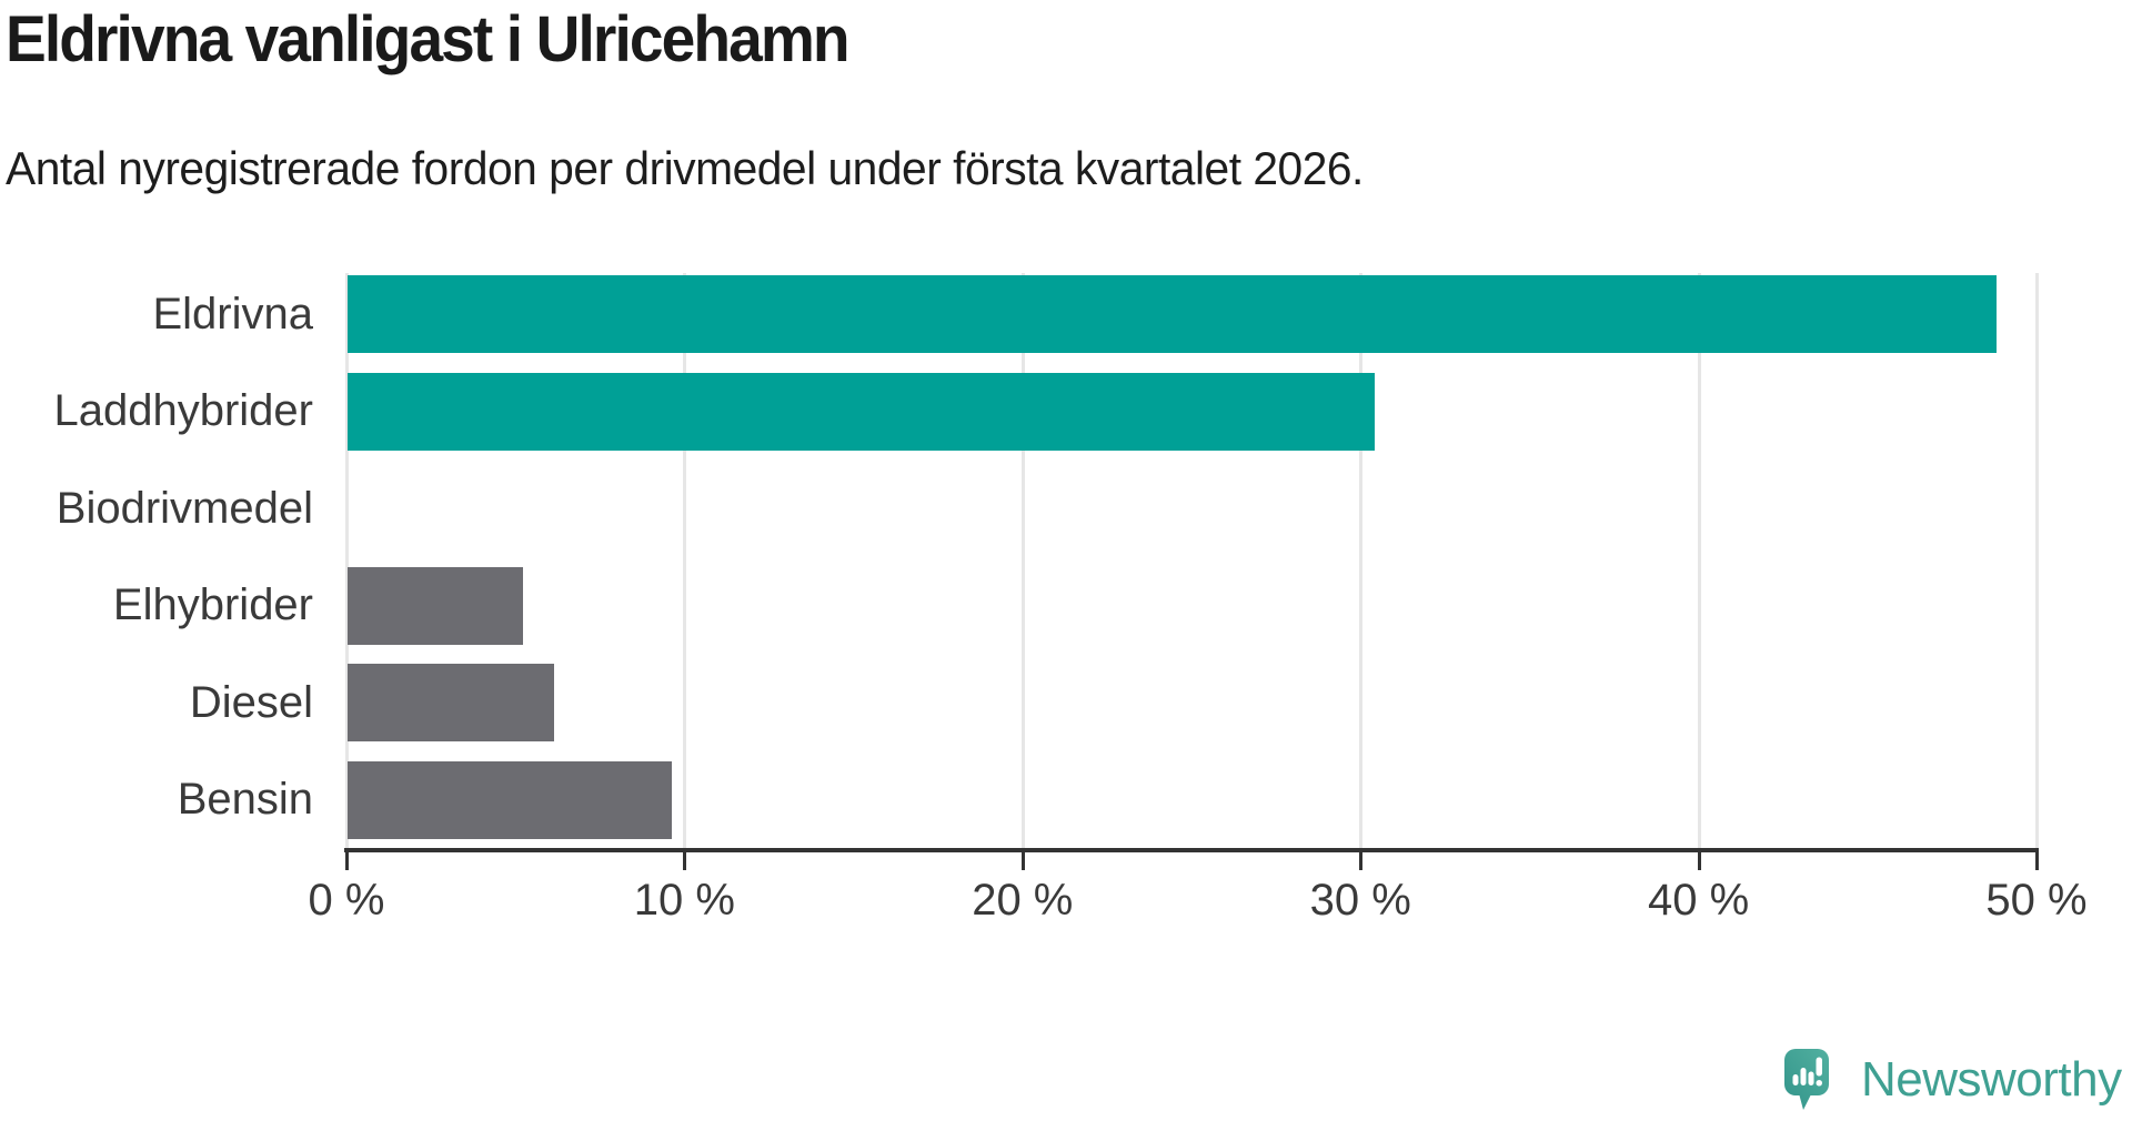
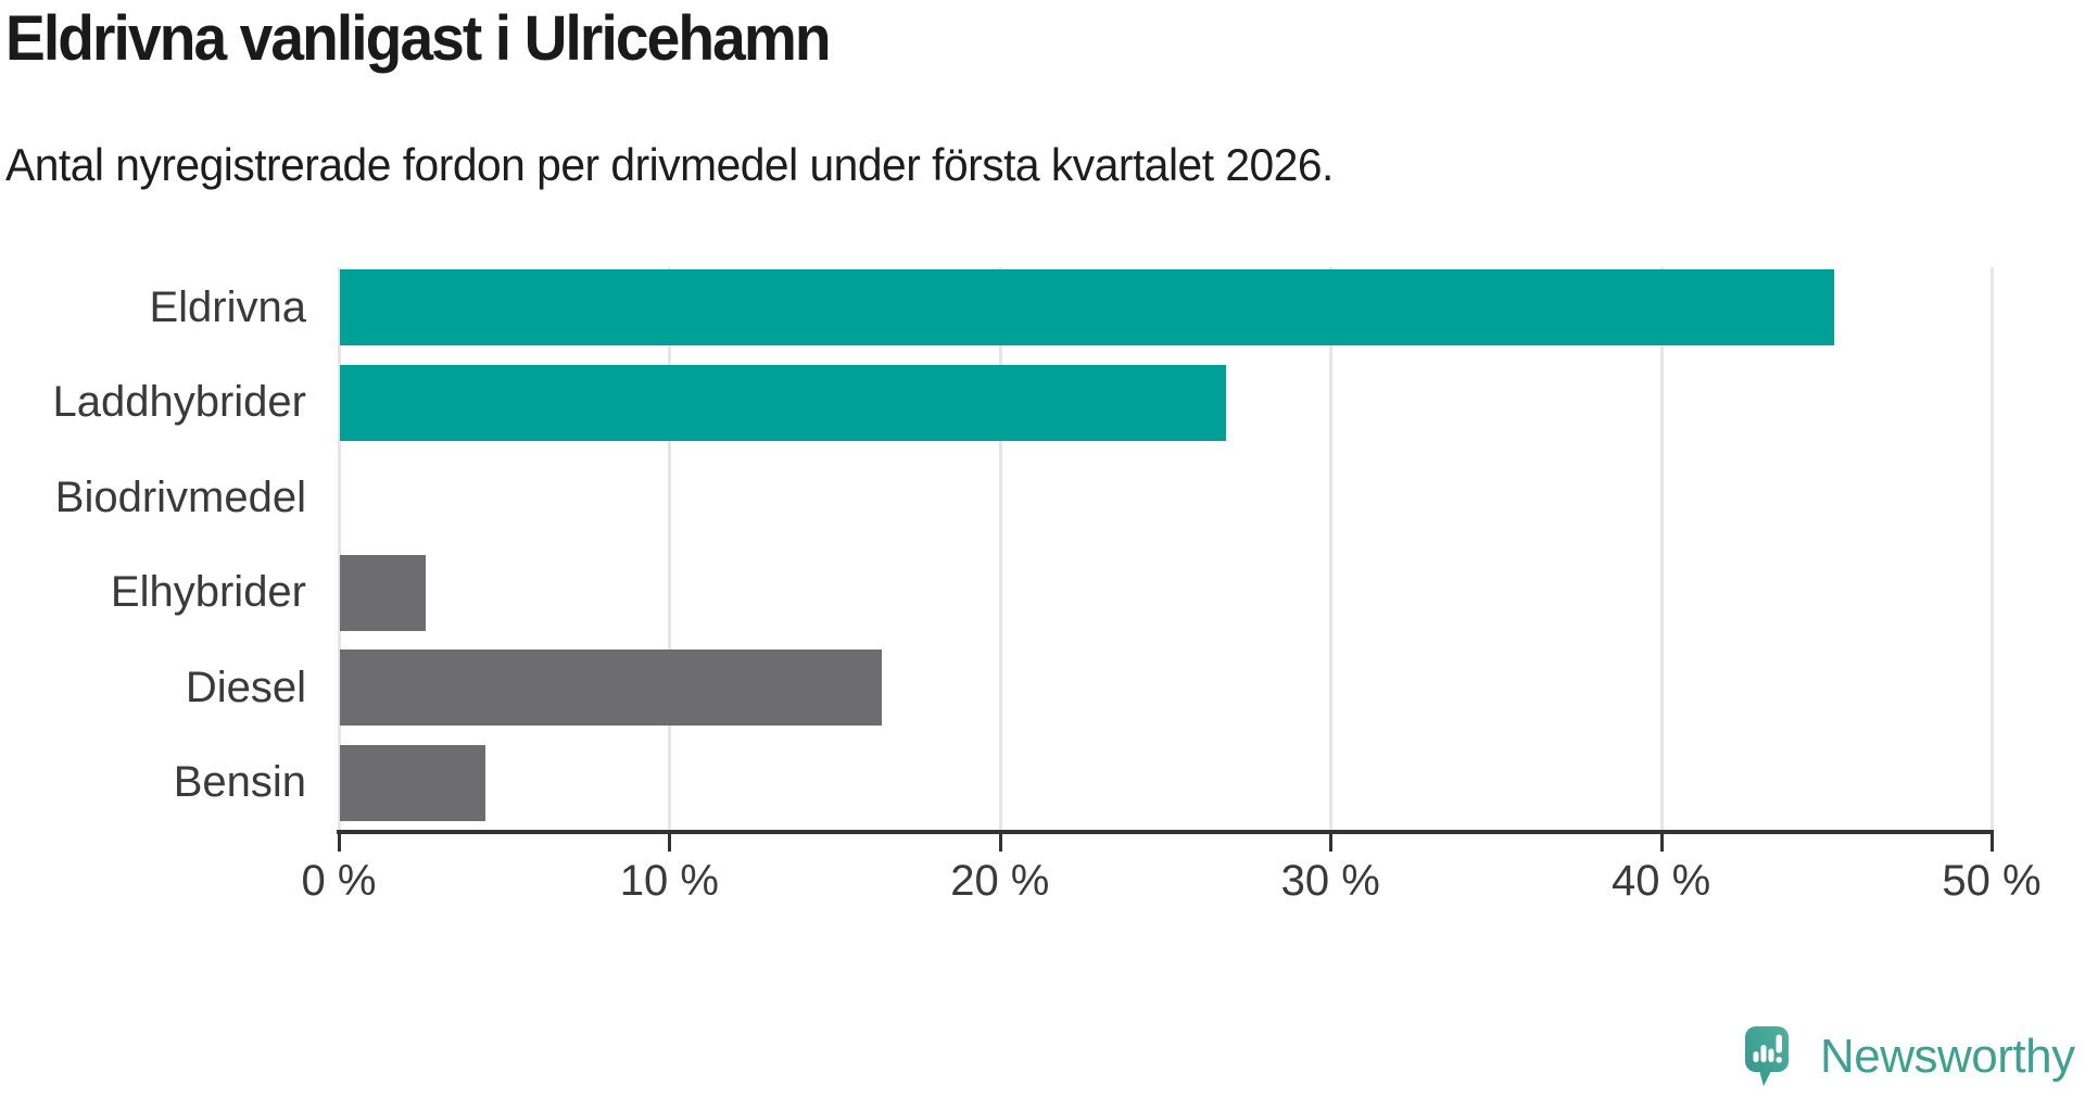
Eldrivna: 48.8% -> 45.2%
Laddhybrider: 30.4% -> 26.8%
Elhybrider: 5.2% -> 2.6%
Diesel: 6.1% -> 16.4%
Bensin: 9.6% -> 4.4%
